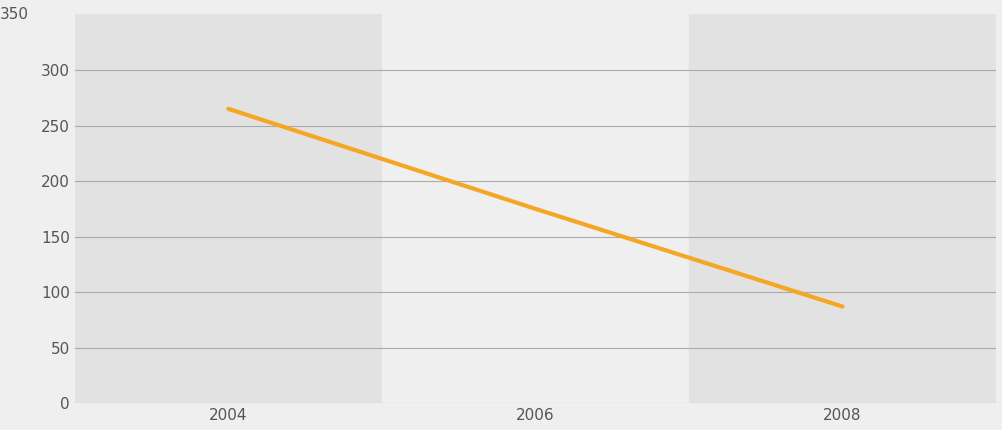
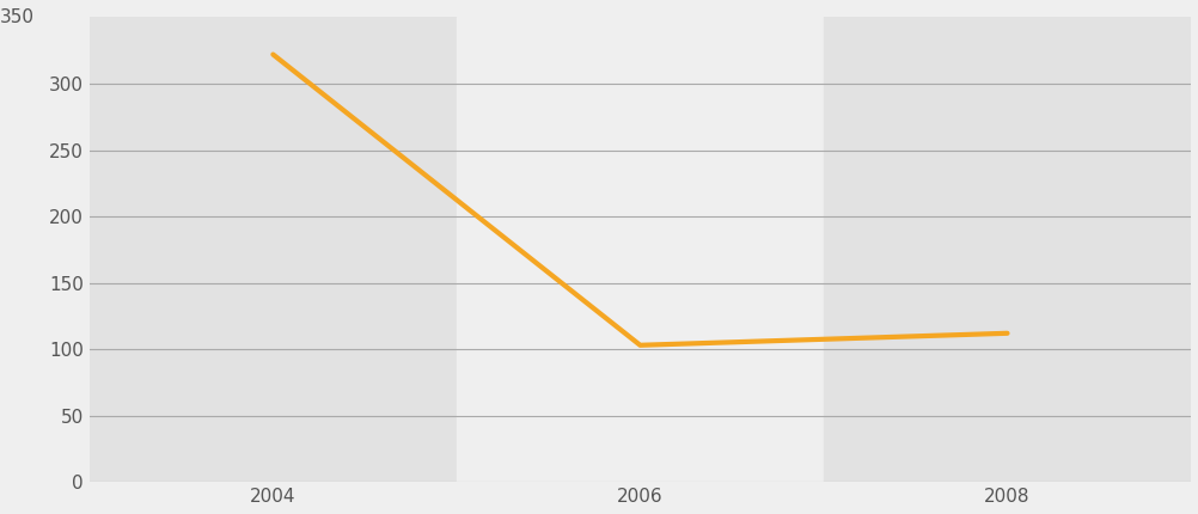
2004: 265 -> 322
2006: 175 -> 103
2008: 87 -> 112
